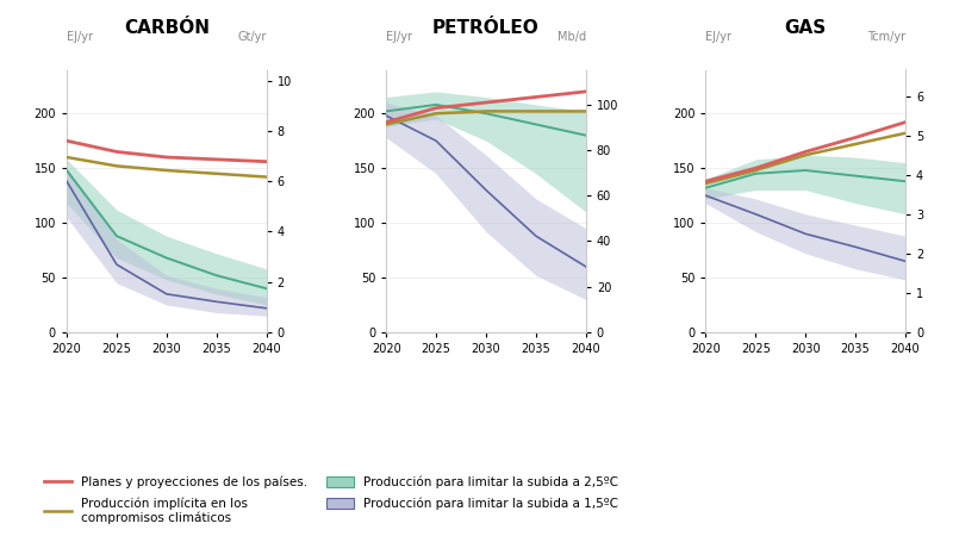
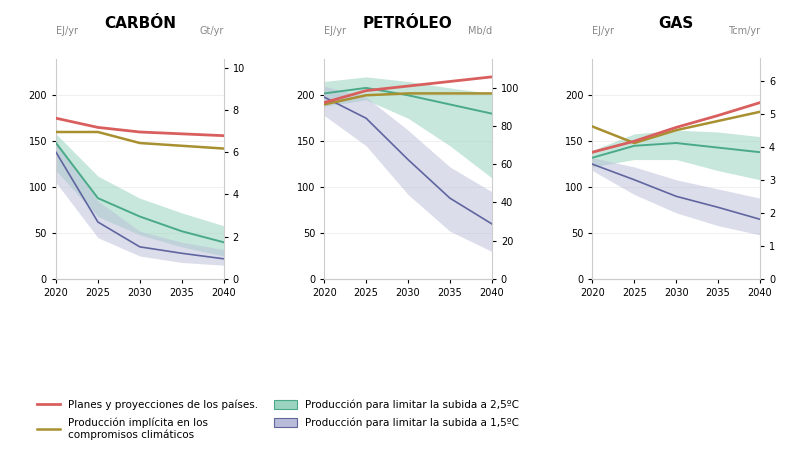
CARBÓN/Producción implícita en los compromisos climáticos/2025: 152 -> 160
GAS/Producción implícita en los compromisos climáticos/2020: 136 -> 166
